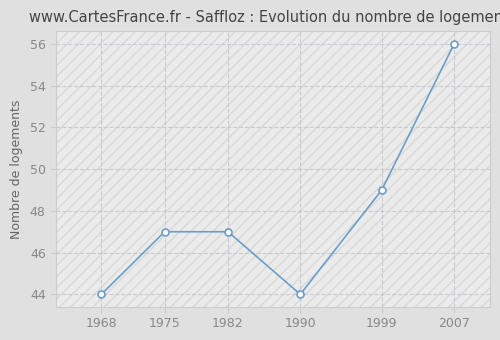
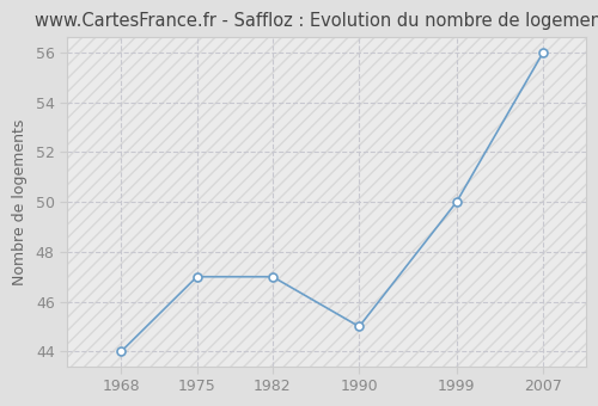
1990: 44 -> 45
1999: 49 -> 50
